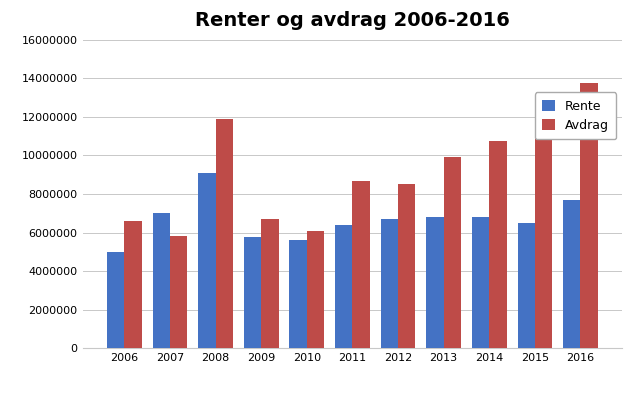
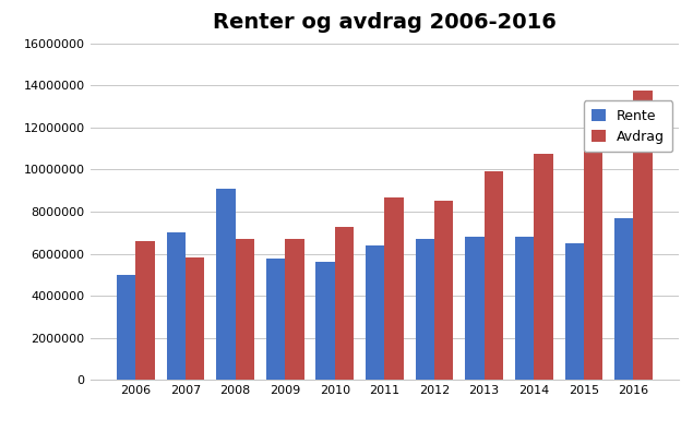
Avdrag/2008: 11900000 -> 6700000
Avdrag/2010: 6100000 -> 7300000
